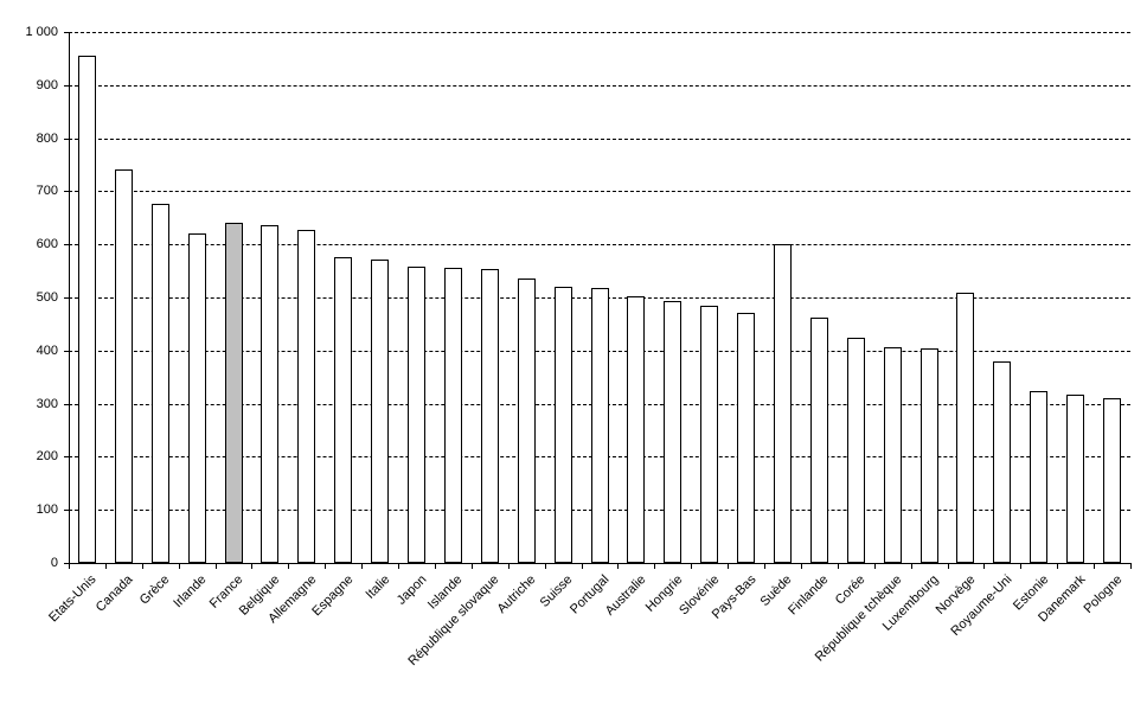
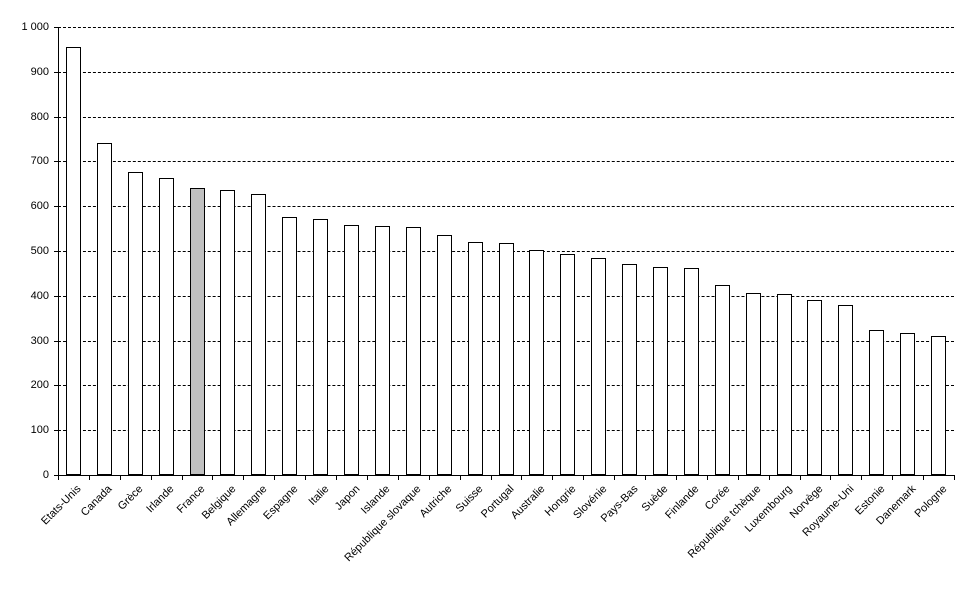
Irlande: 620 -> 660
Suède: 600 -> 460
Norvège: 510 -> 390
